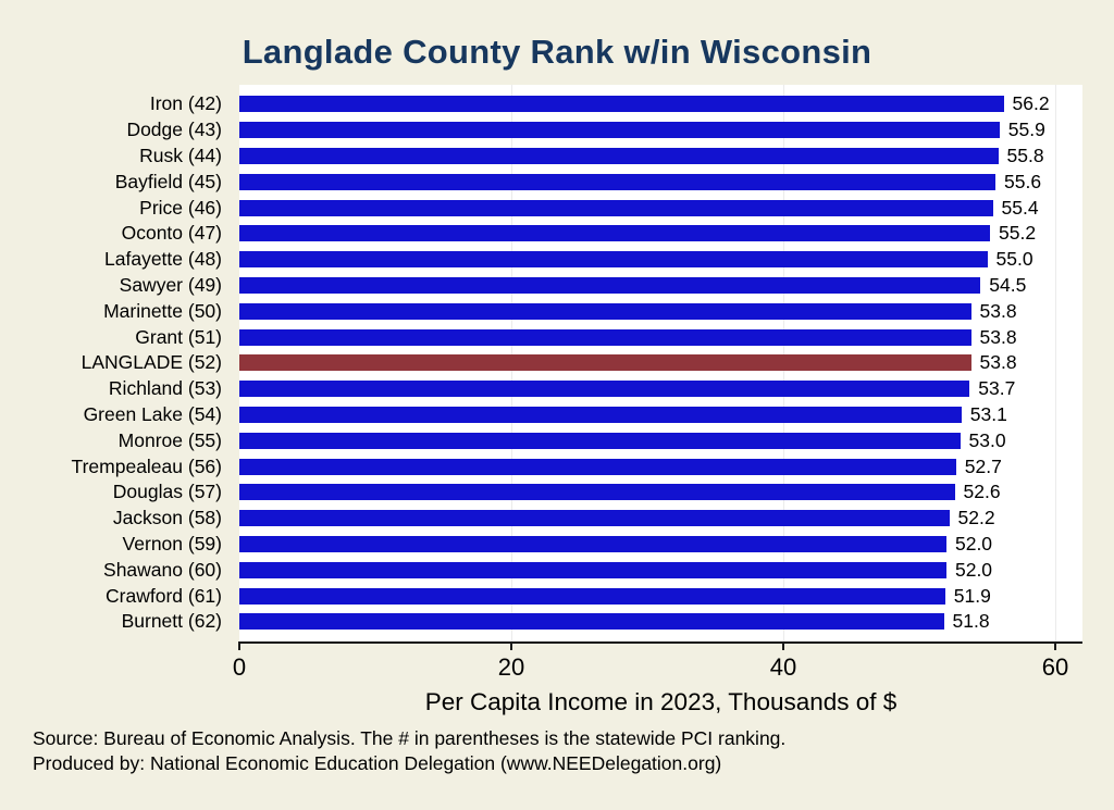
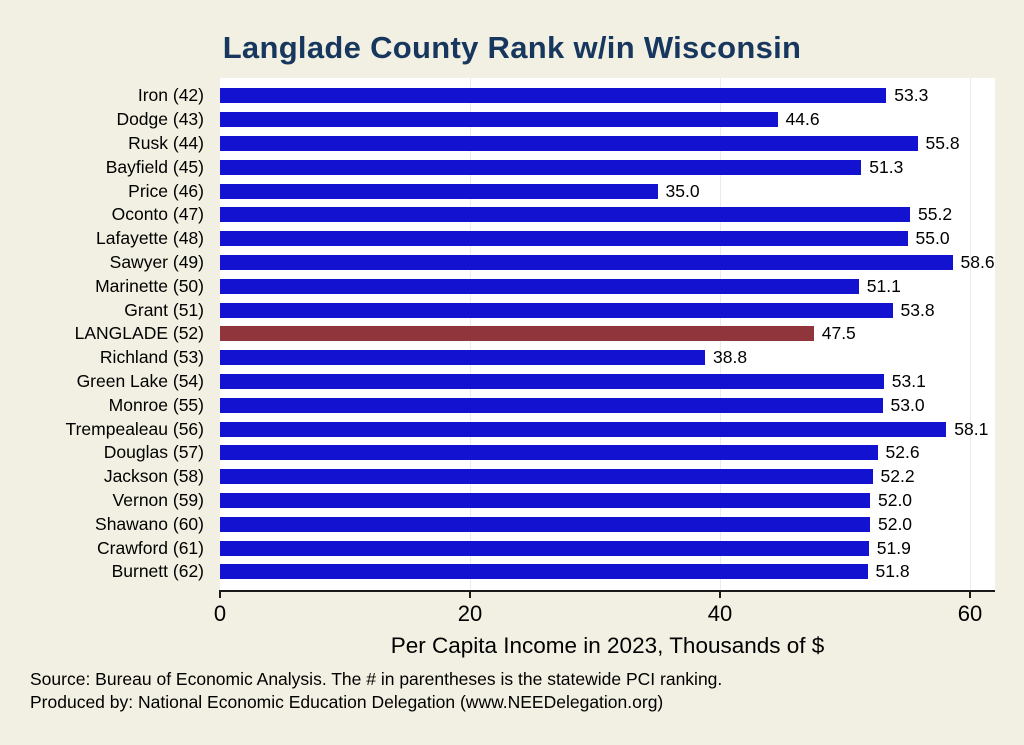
Iron (42): 56.2 -> 53.3
Dodge (43): 55.9 -> 44.6
Bayfield (45): 55.6 -> 51.3
Price (46): 55.4 -> 35.0
Sawyer (49): 54.5 -> 58.6
Marinette (50): 53.8 -> 51.1
LANGLADE (52): 53.8 -> 47.5
Richland (53): 53.7 -> 38.8
Trempealeau (56): 52.7 -> 58.1
